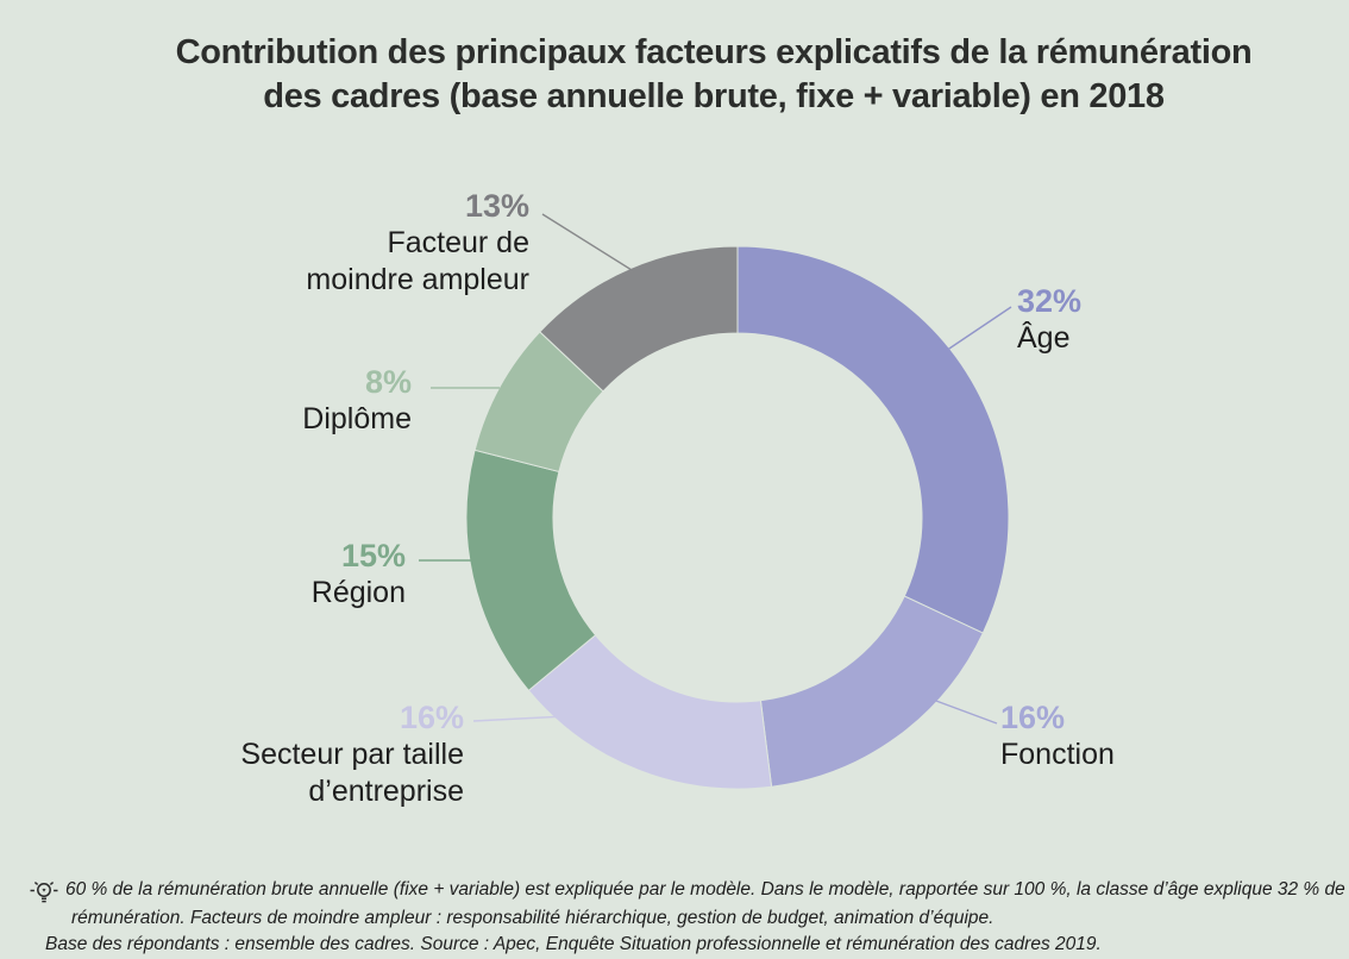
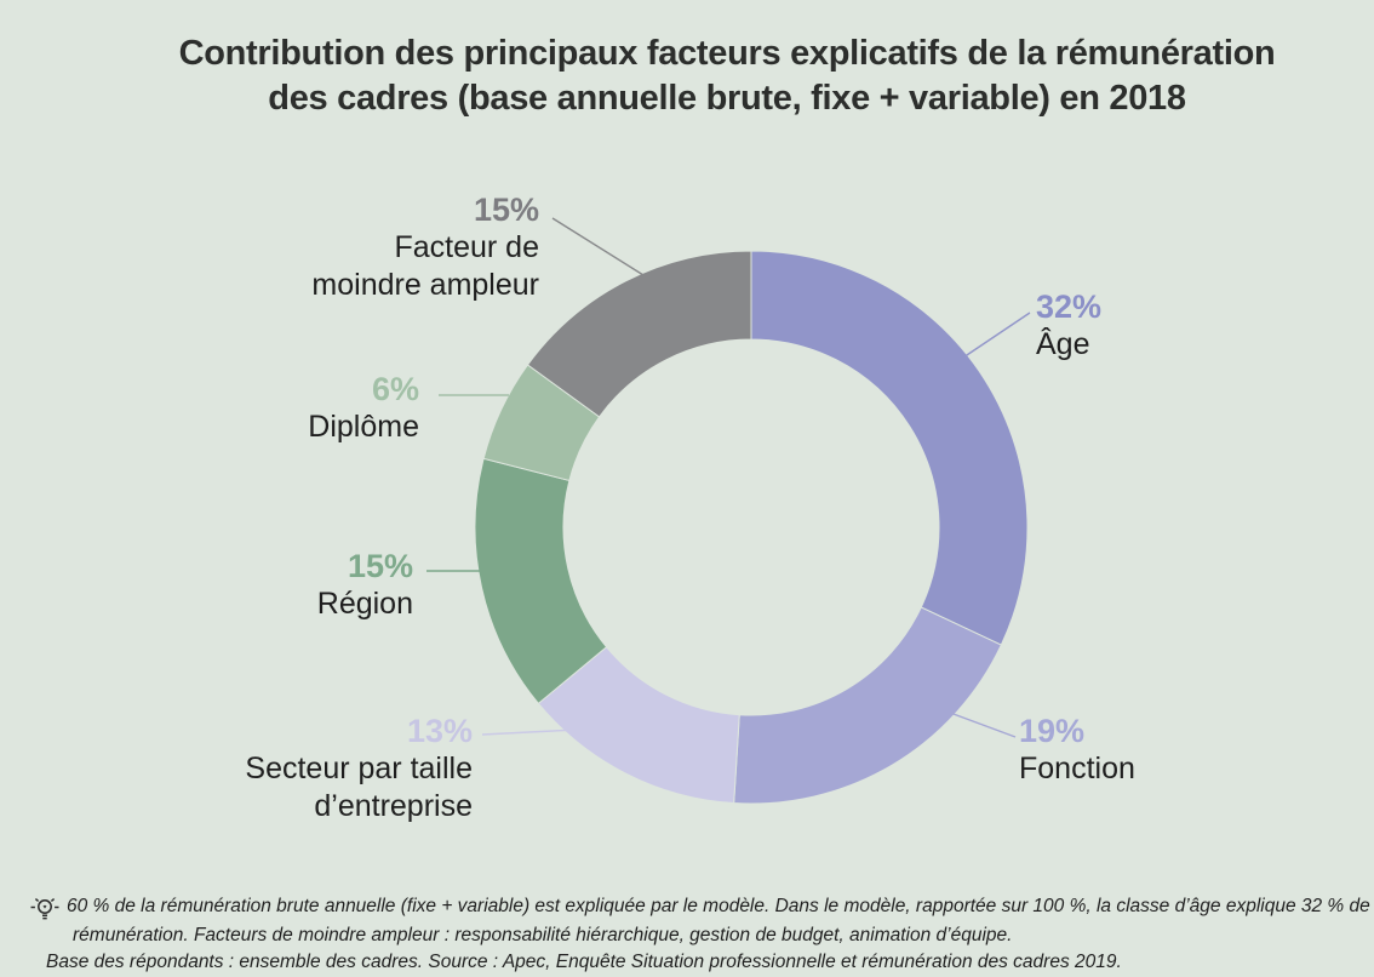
Fonction: 16% -> 19%
Secteur par taille d’entreprise: 16% -> 13%
Diplôme: 8% -> 6%
Facteur de moindre ampleur: 13% -> 15%
